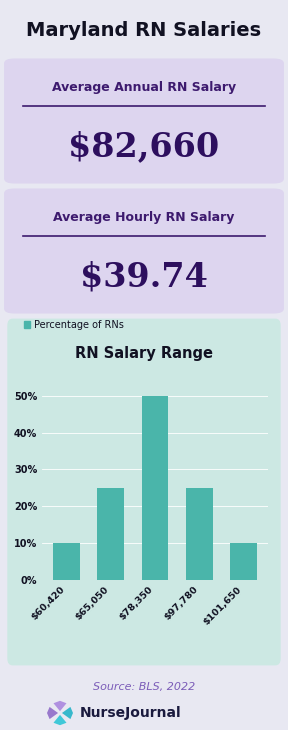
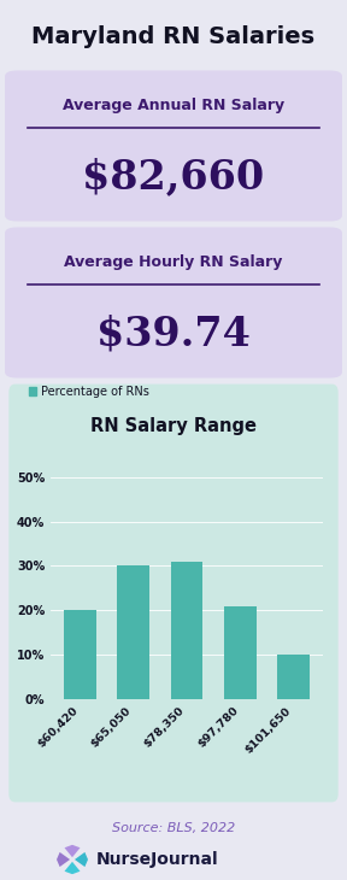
$60,420: 10% -> 20%
$65,050: 25% -> 30%
$78,350: 50% -> 31%
$97,780: 25% -> 21%
